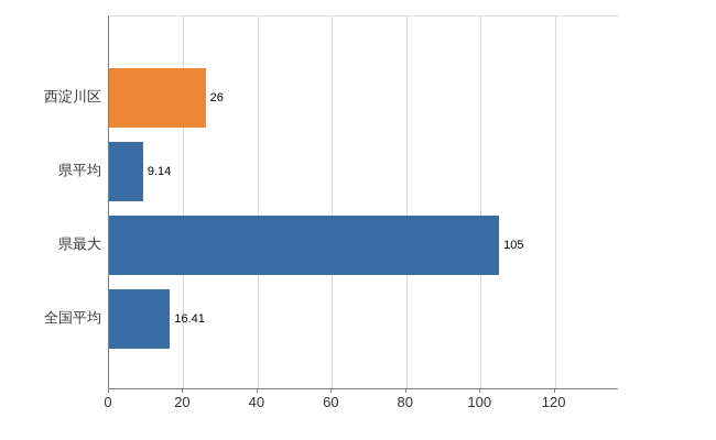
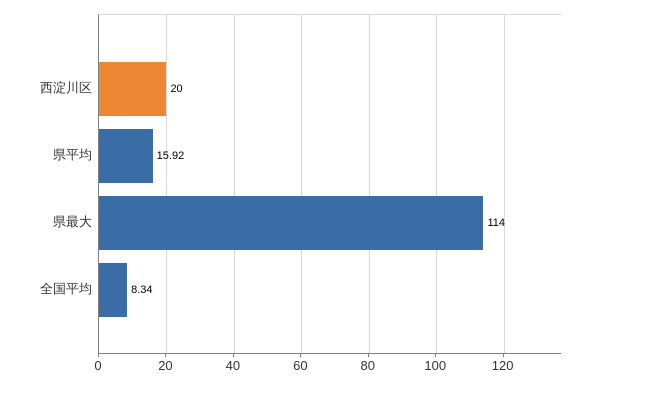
西淀川区: 26 -> 20
県平均: 9.14 -> 15.92
県最大: 105 -> 114
全国平均: 16.41 -> 8.34
